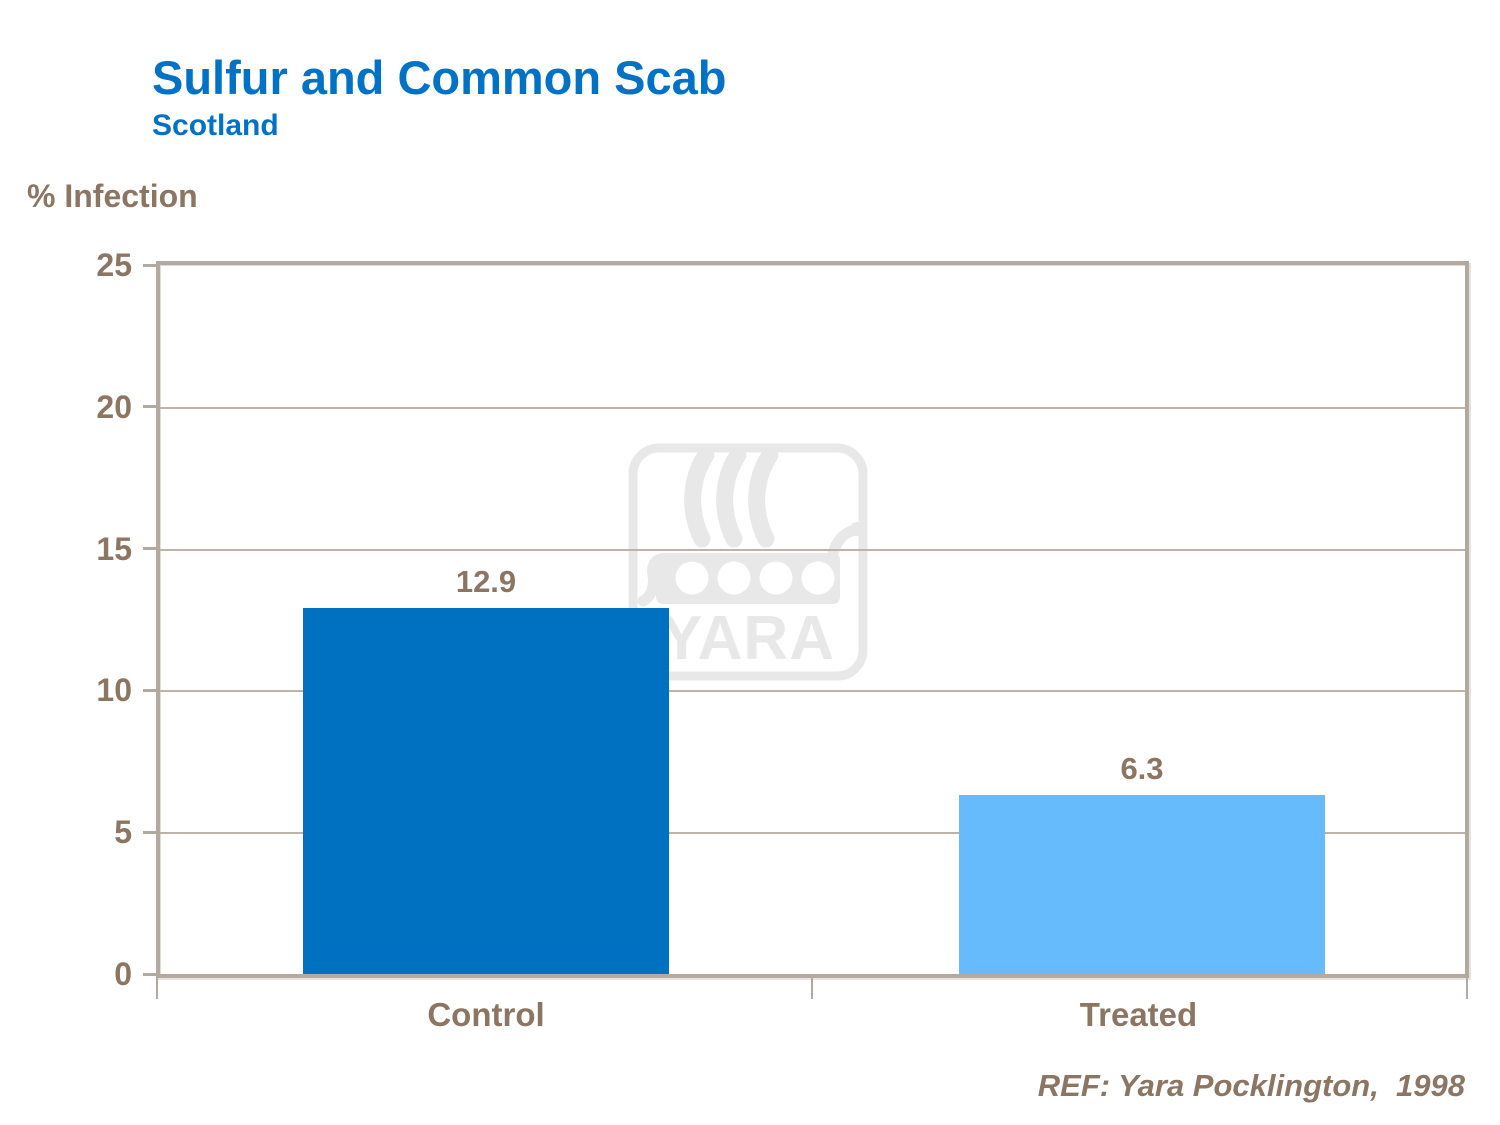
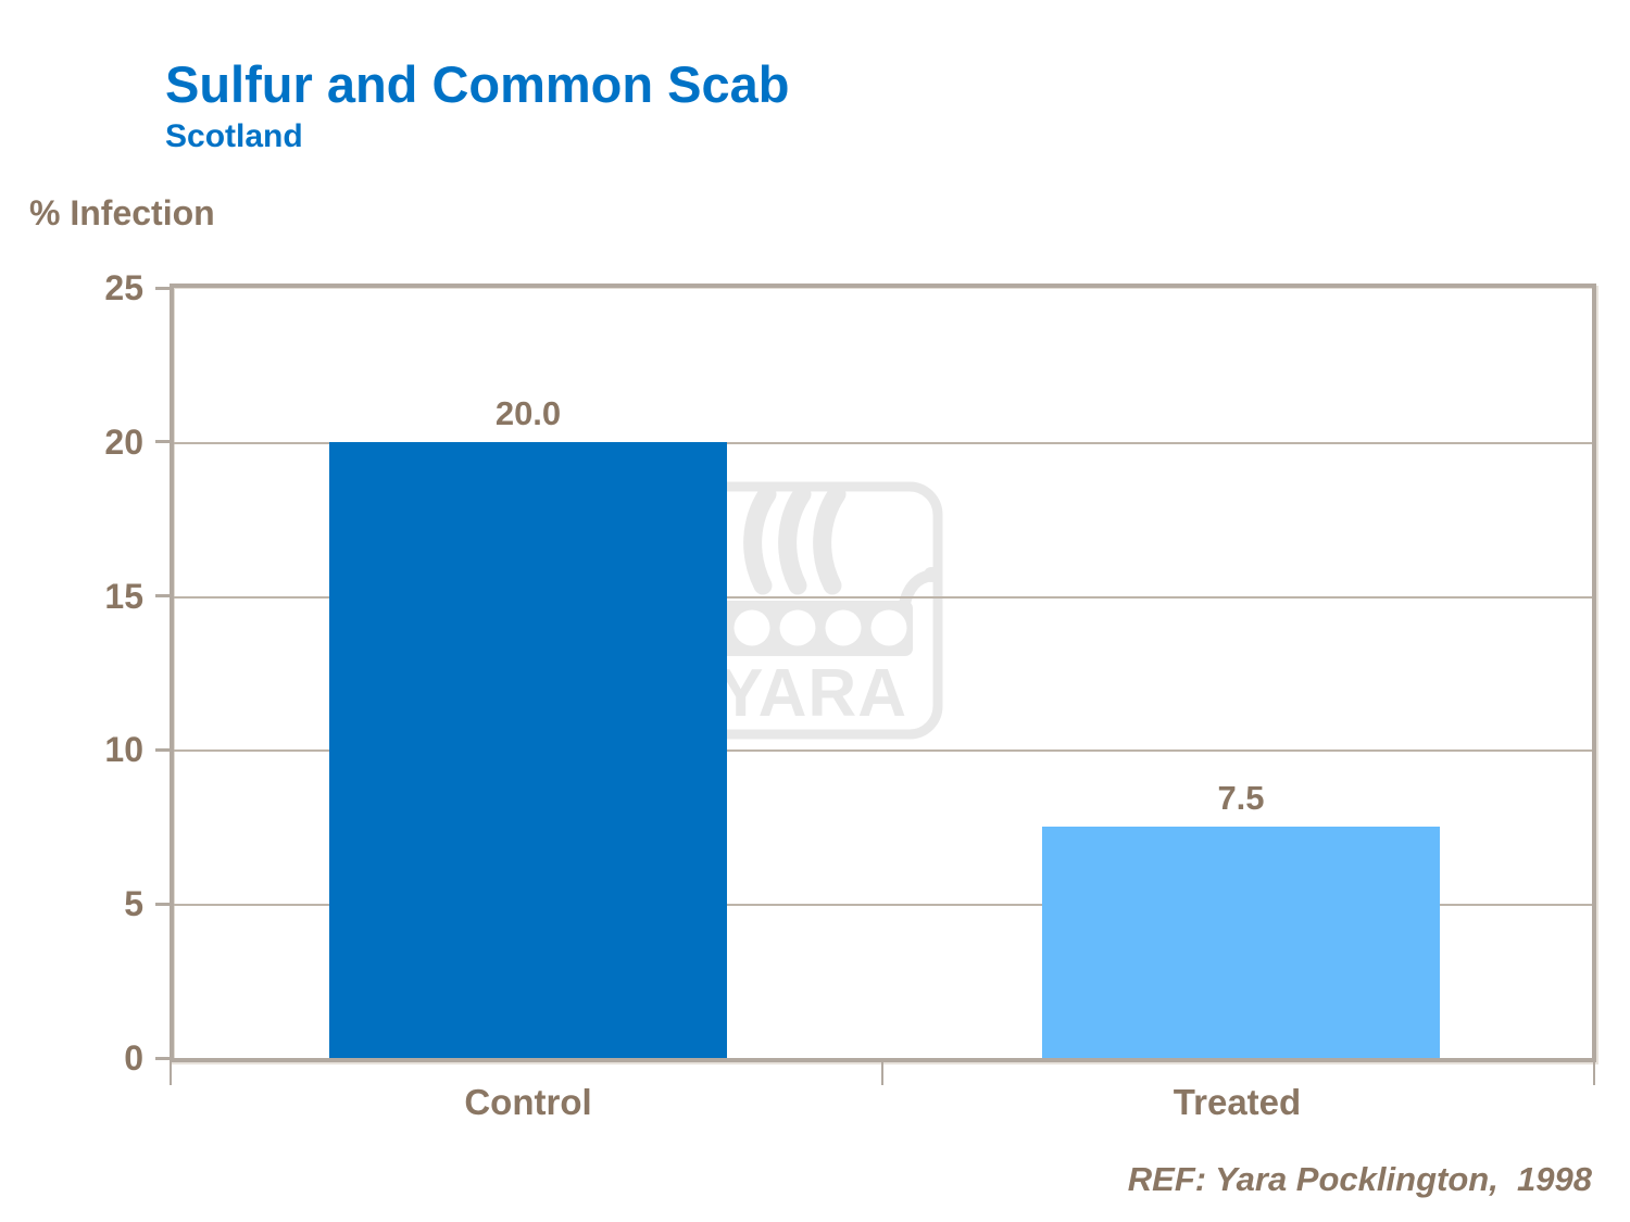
Control: 12.9 -> 20.0
Treated: 6.3 -> 7.5
